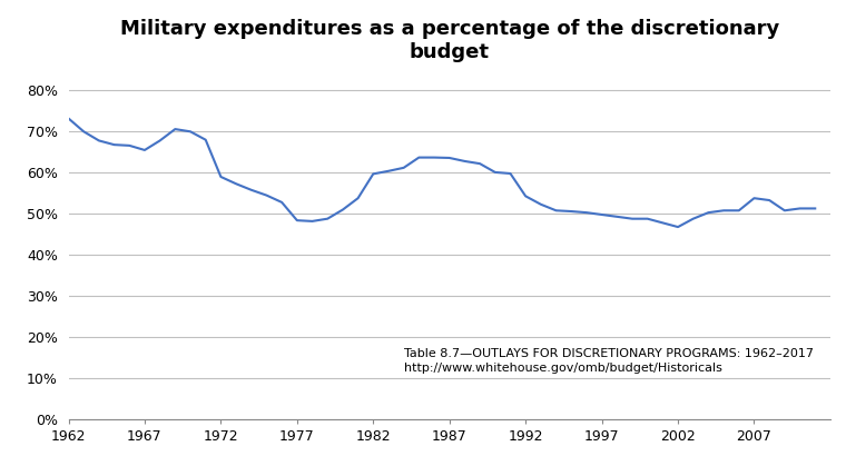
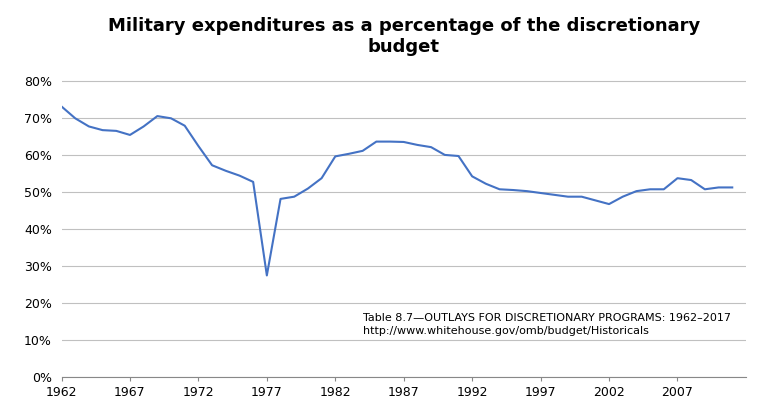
1972: 59.0% -> 62.5%
1977: 48.4% -> 27.5%
